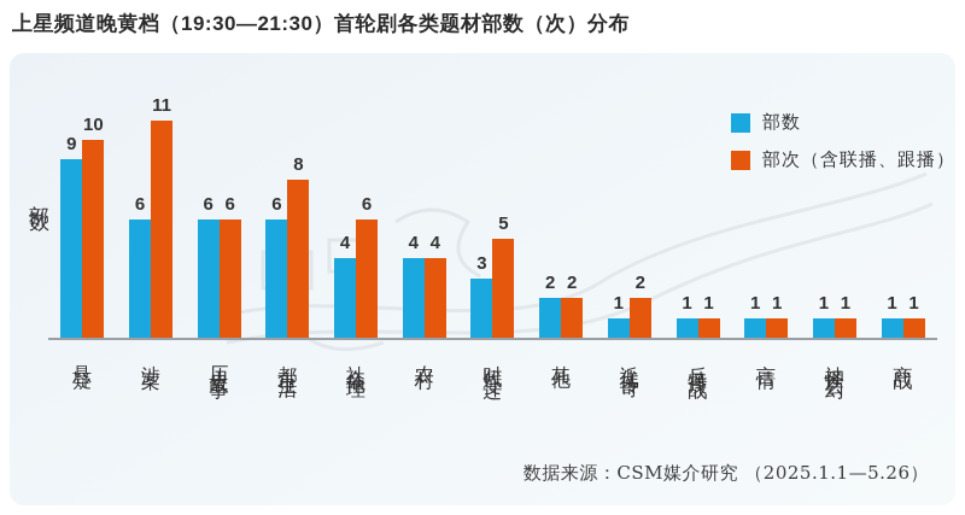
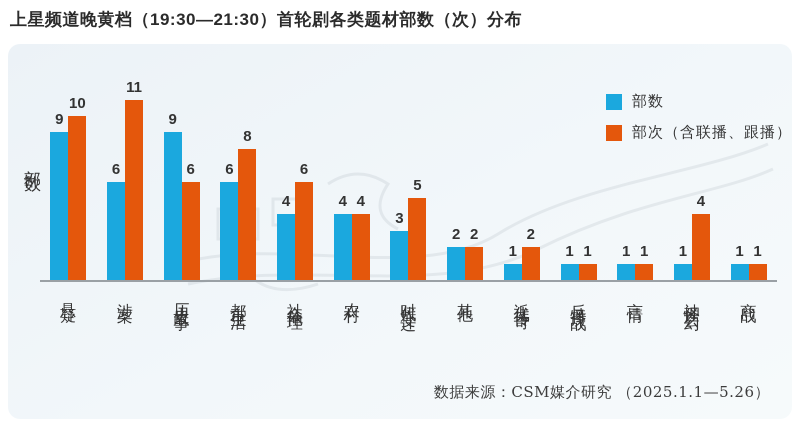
部数/历史故事: 6 -> 9
部次（含联播、跟播）/神怪玄幻: 1 -> 4
